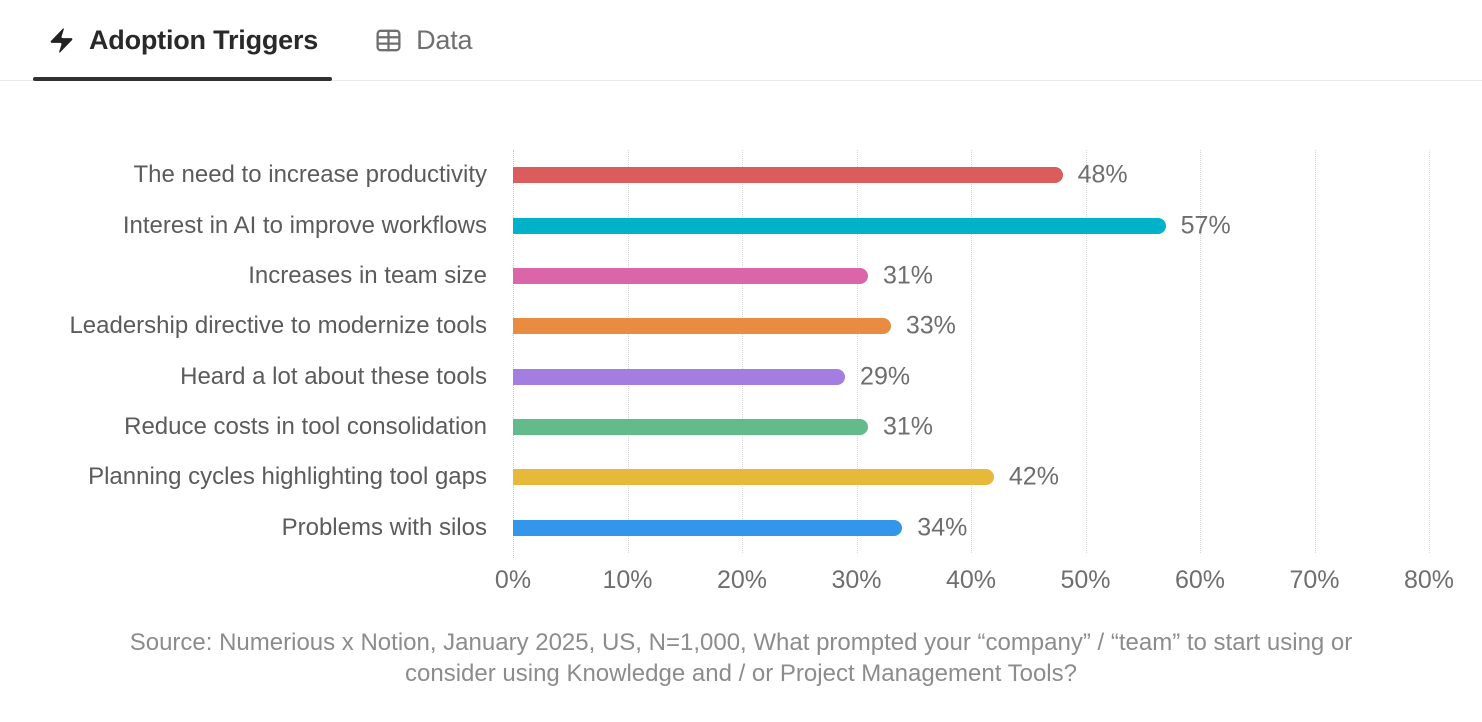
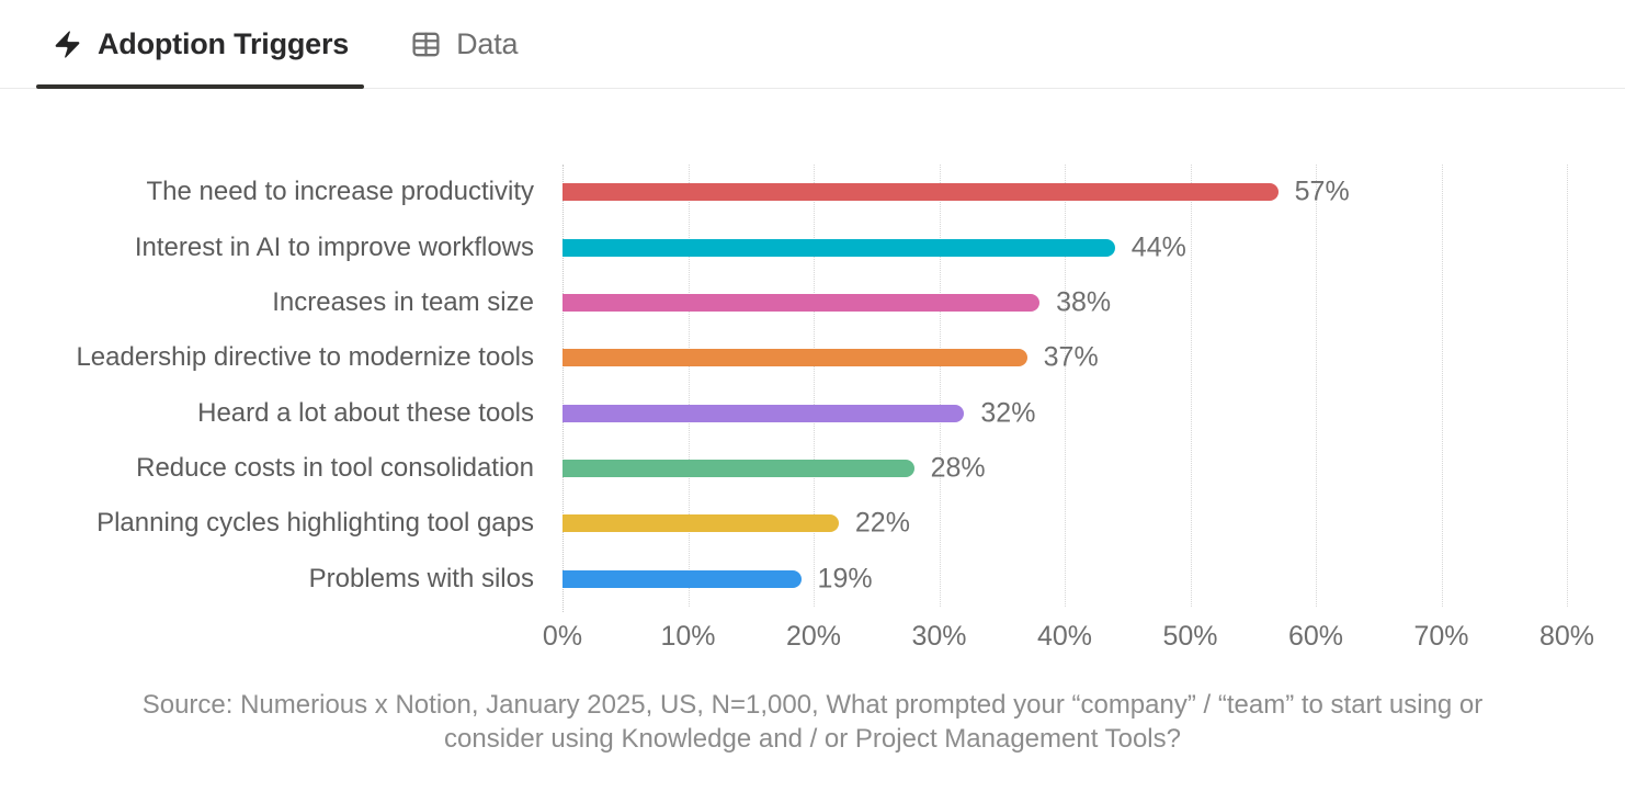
The need to increase productivity: 48% -> 57%
Interest in AI to improve workflows: 57% -> 44%
Increases in team size: 31% -> 38%
Leadership directive to modernize tools: 33% -> 37%
Heard a lot about these tools: 29% -> 32%
Reduce costs in tool consolidation: 31% -> 28%
Planning cycles highlighting tool gaps: 42% -> 22%
Problems with silos: 34% -> 19%
